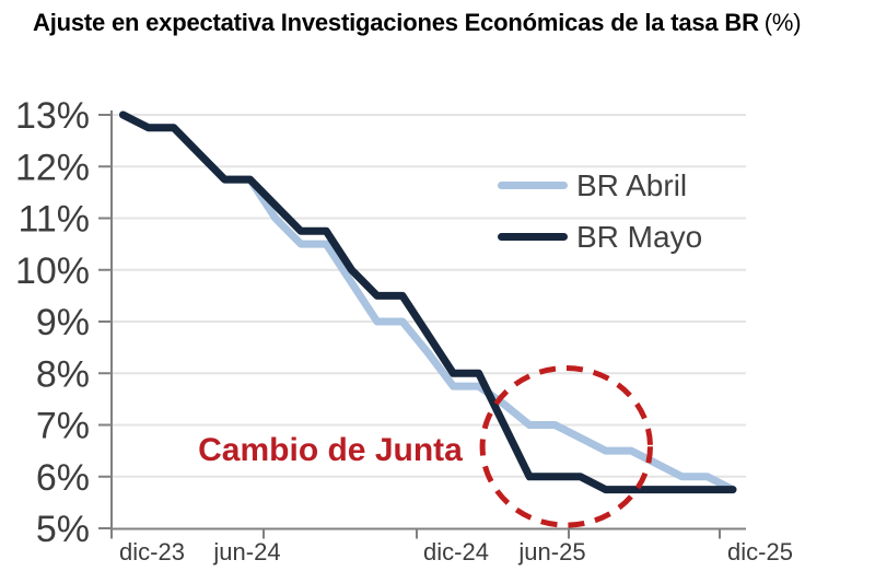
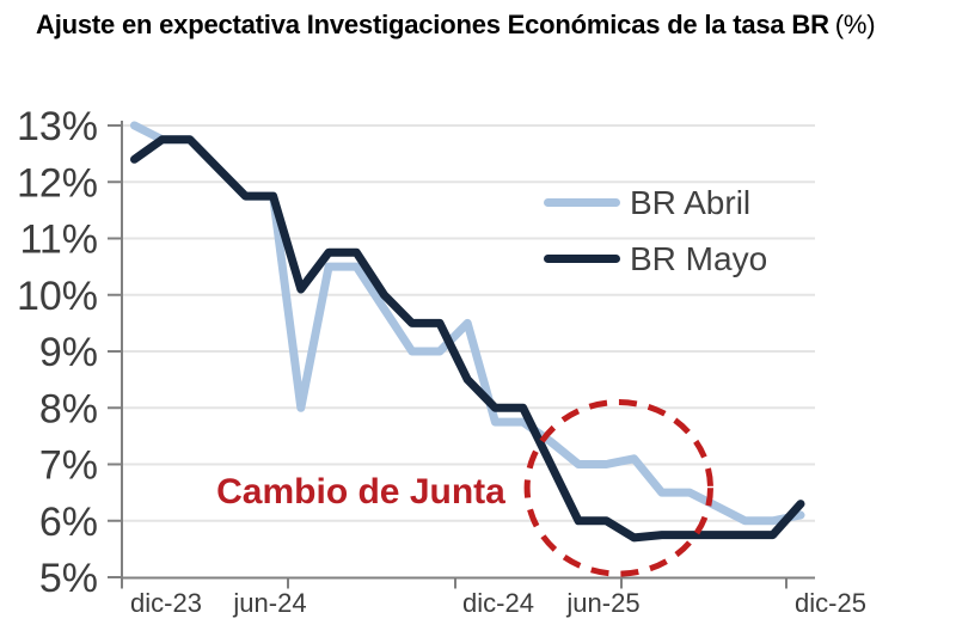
BR Mayo/dic-23: 13.0% -> 12.4%
BR Abril/jun-24: 11.0% -> 8.0%
BR Mayo/jun-24: 11.2% -> 10.1%
BR Abril/dic-24: 8.4% -> 9.5%
BR Mayo/dic-24: 8.8% -> 8.5%
BR Abril/jun-25: 6.8% -> 7.1%
BR Mayo/jun-25: 6.0% -> 5.7%
BR Abril/dic-25: 5.8% -> 6.1%
BR Mayo/dic-25: 5.8% -> 6.3%
